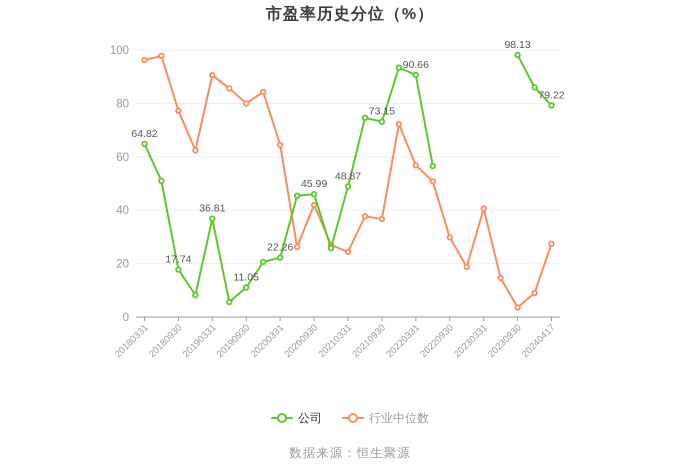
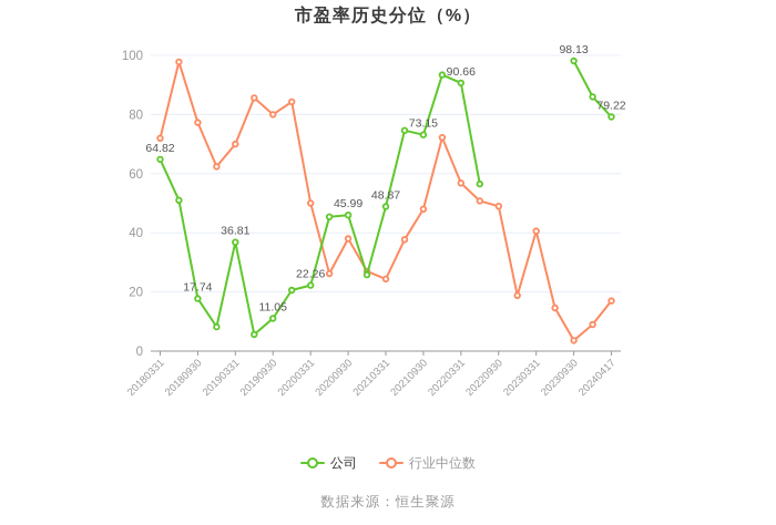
行业中位数/20180331: 96 -> 72
行业中位数/20190331: 91 -> 70
行业中位数/20200331: 64 -> 50
行业中位数/20200930: 42 -> 38
行业中位数/20210930: 37 -> 48
行业中位数/20220930: 30 -> 49
行业中位数/20240417: 27 -> 17
